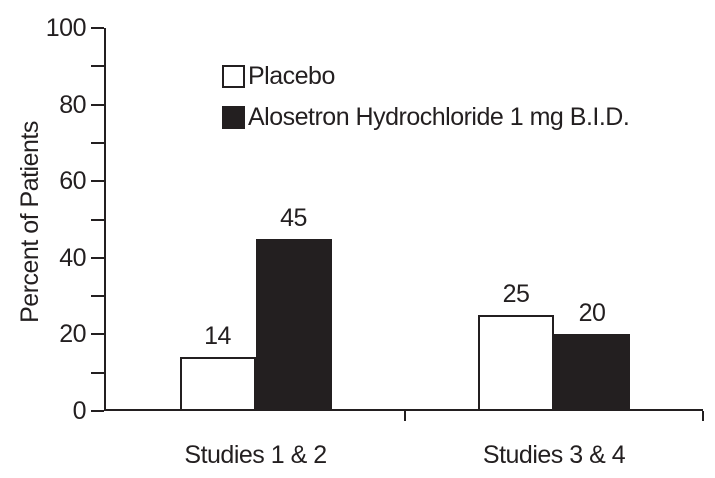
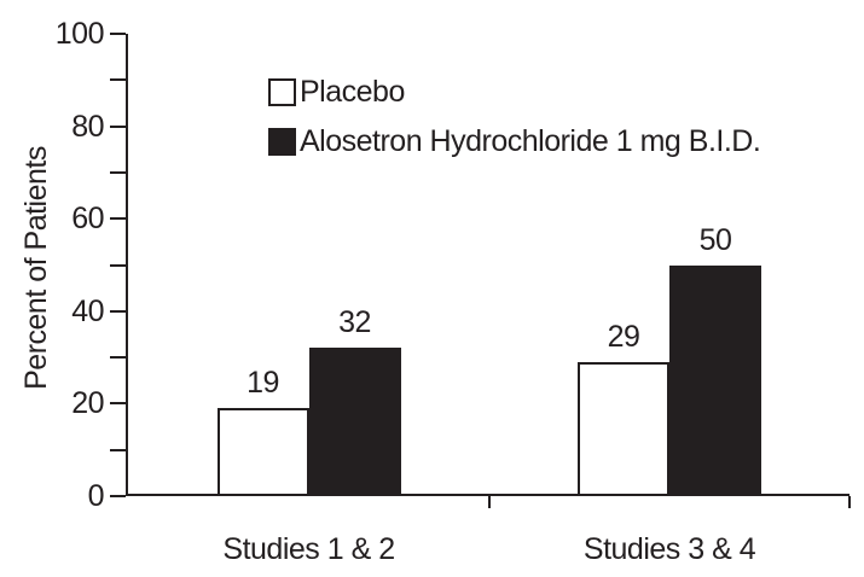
Placebo/Studies 1 & 2: 14 -> 19
Alosetron Hydrochloride 1 mg B.I.D./Studies 1 & 2: 45 -> 32
Placebo/Studies 3 & 4: 25 -> 29
Alosetron Hydrochloride 1 mg B.I.D./Studies 3 & 4: 20 -> 50
